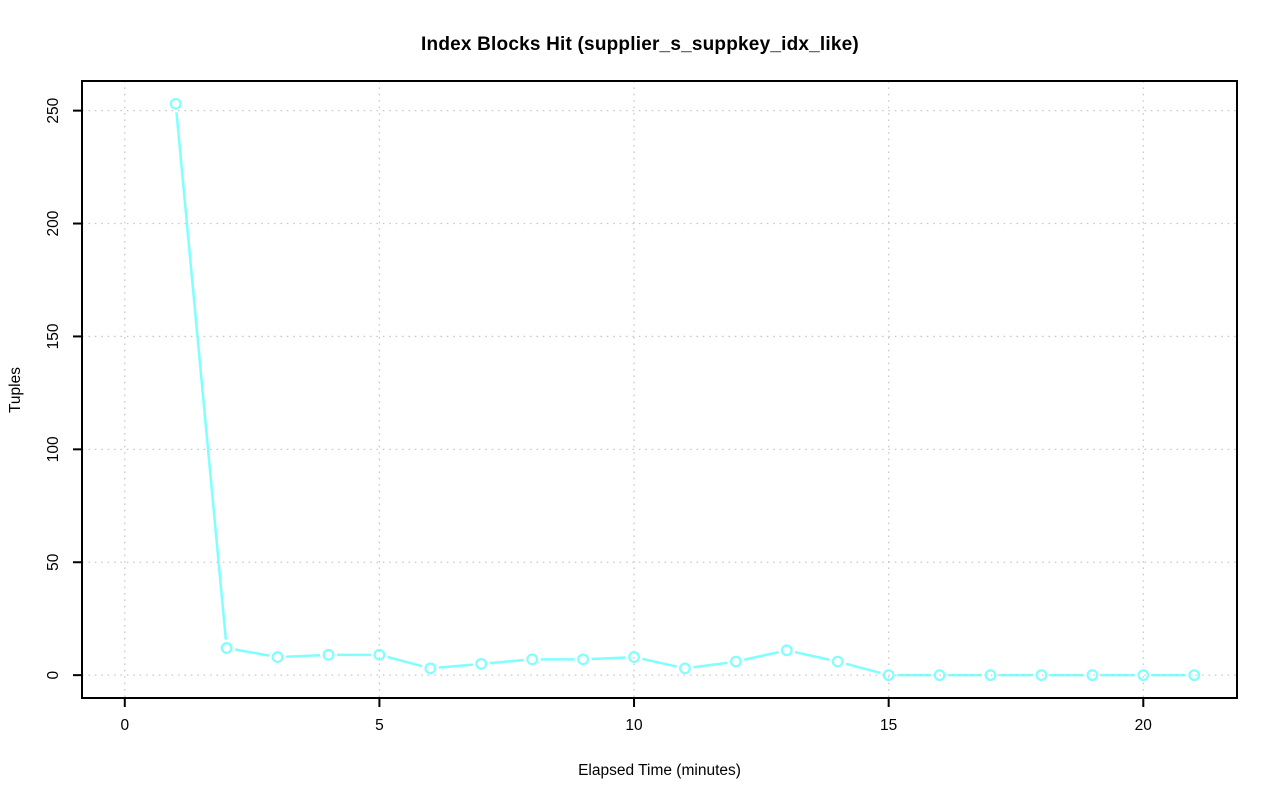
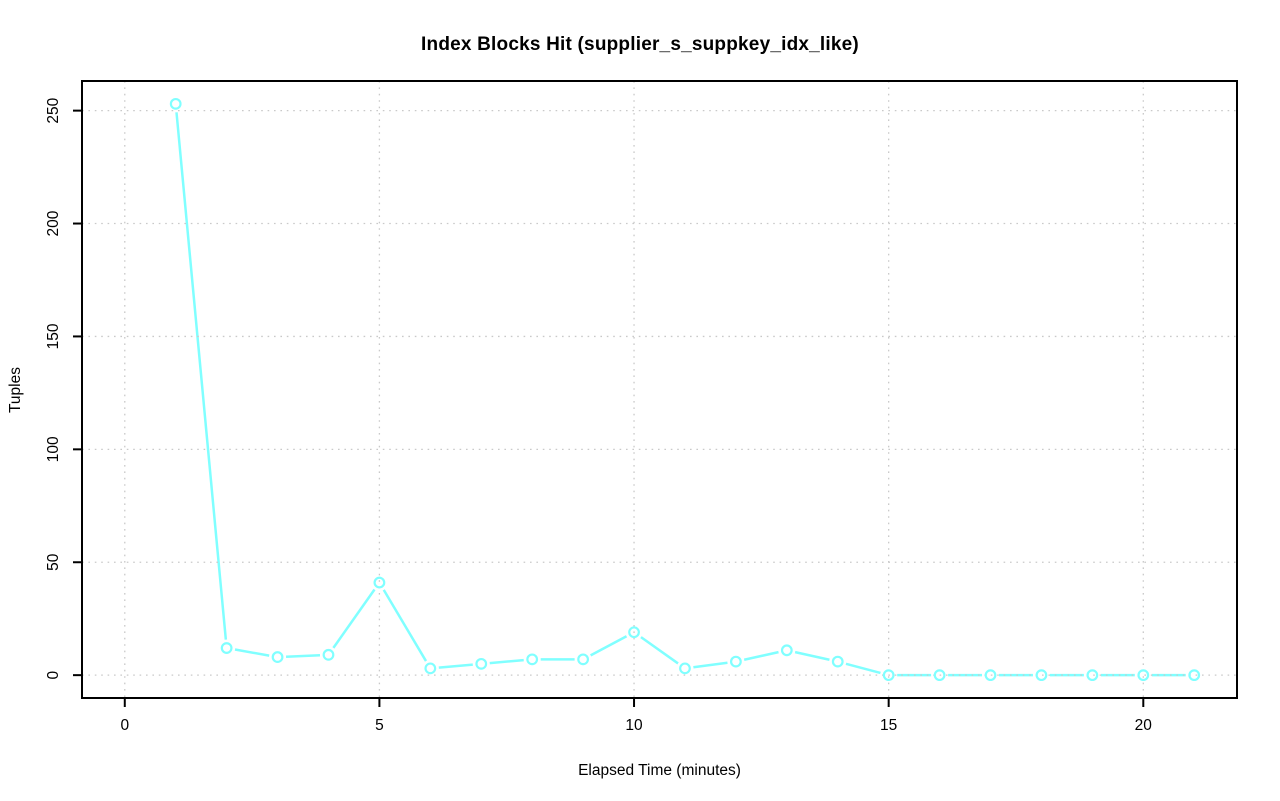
5: 9 -> 41
10: 8 -> 19
